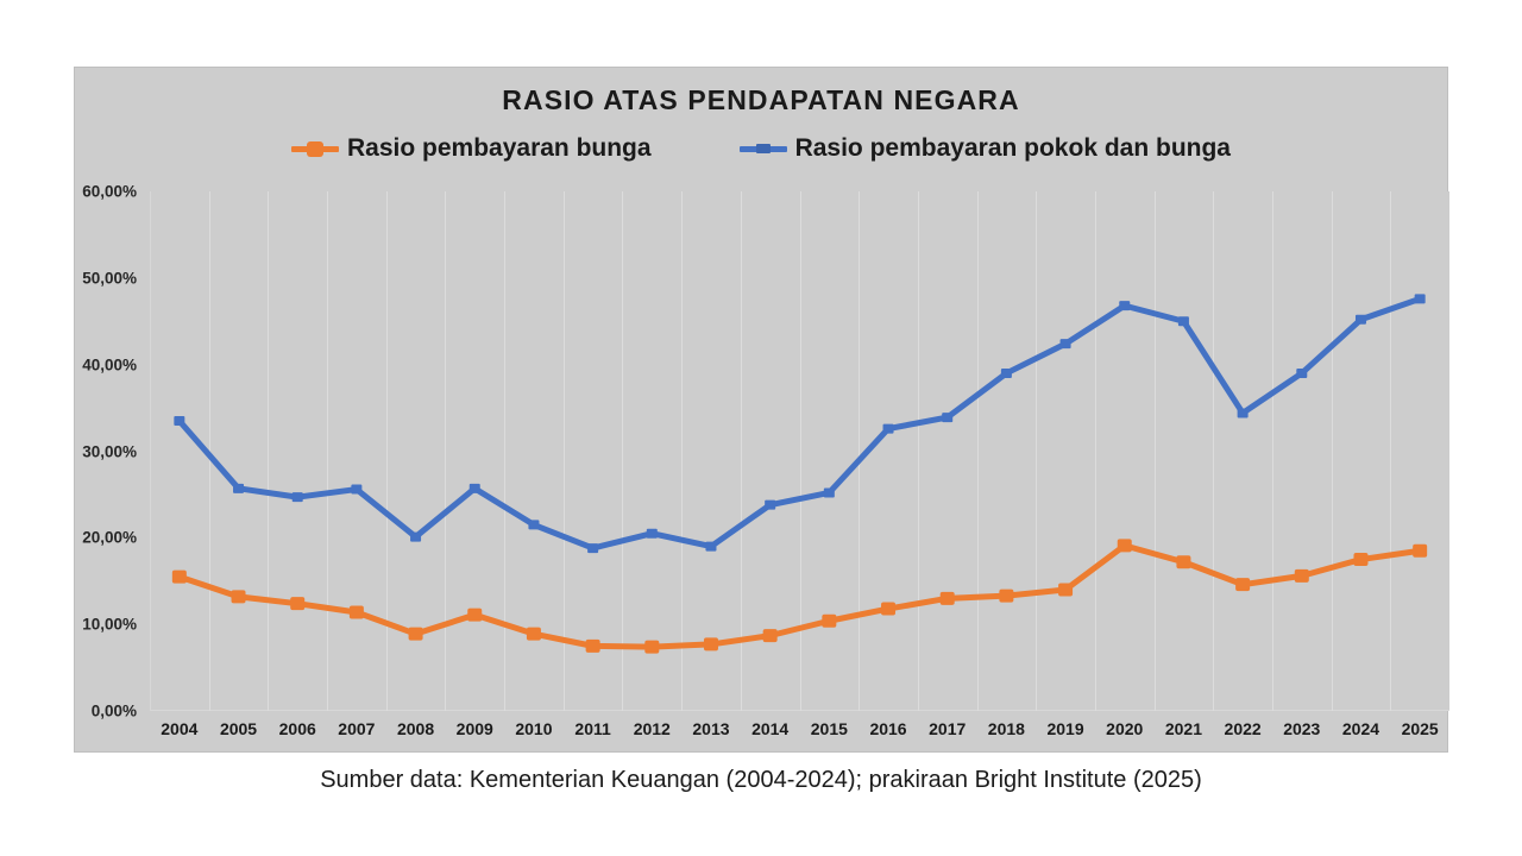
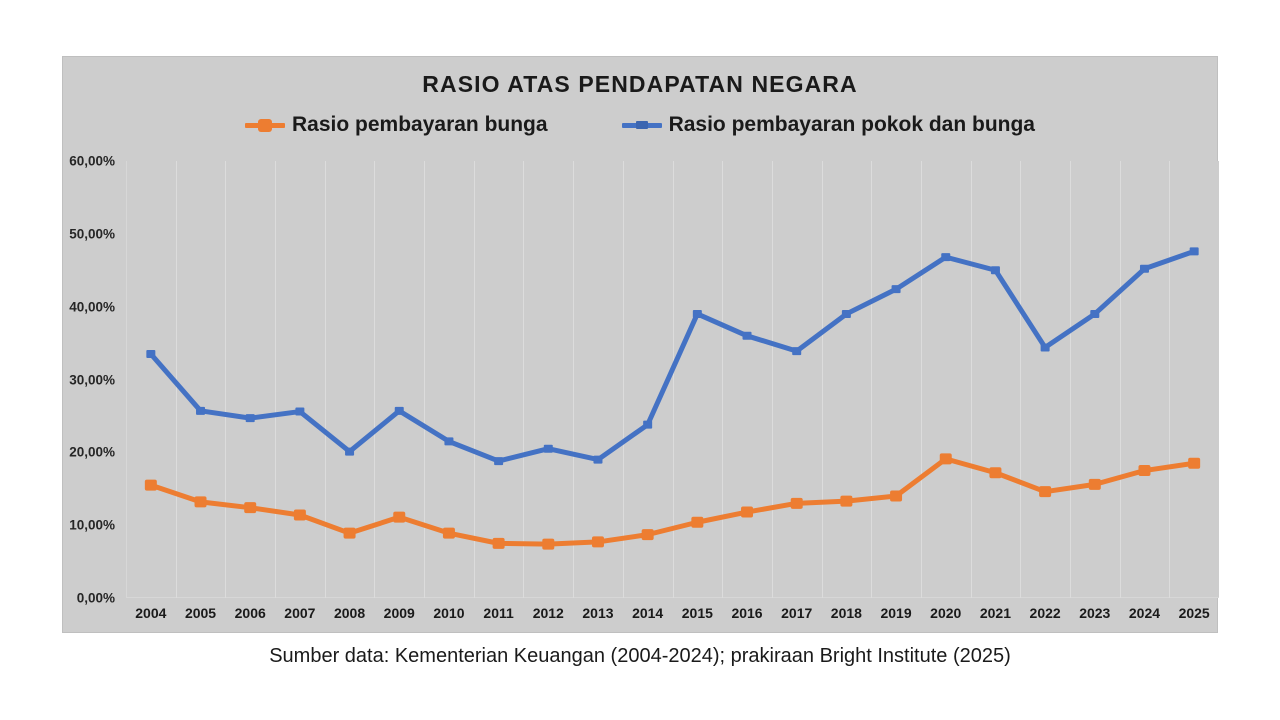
Rasio pembayaran pokok dan bunga/2015: 25% -> 39%
Rasio pembayaran pokok dan bunga/2016: 33% -> 36%
